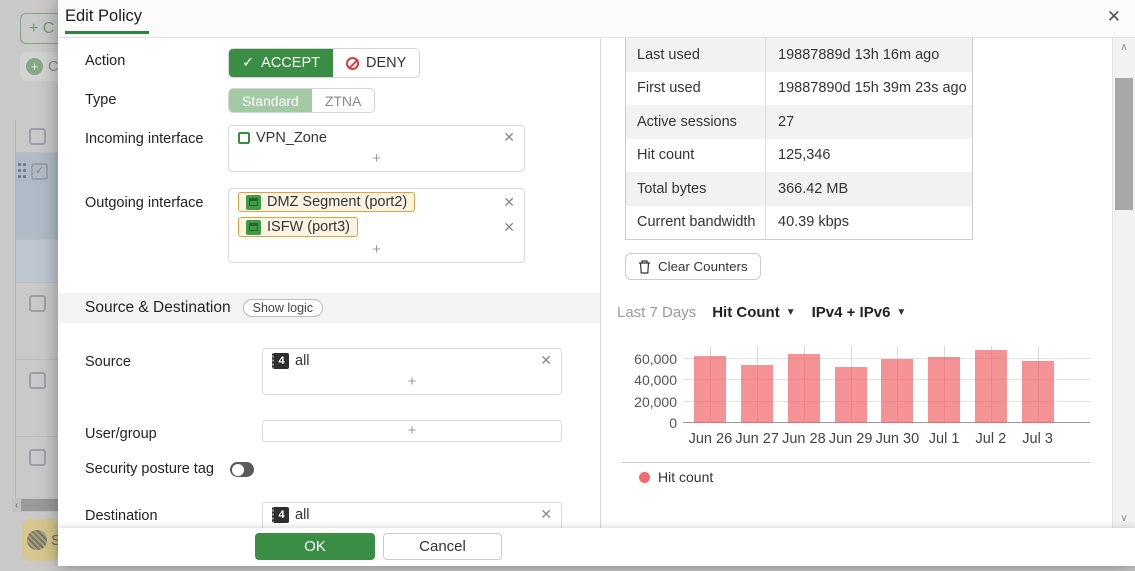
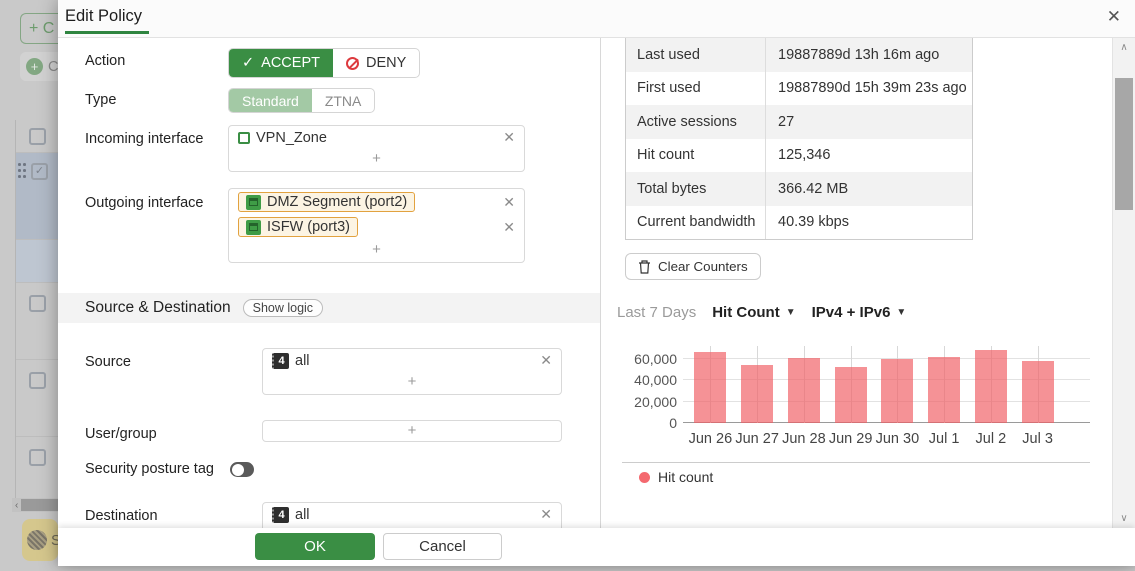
Jun 26: 63000 -> 66000
Jun 28: 64000 -> 61000
